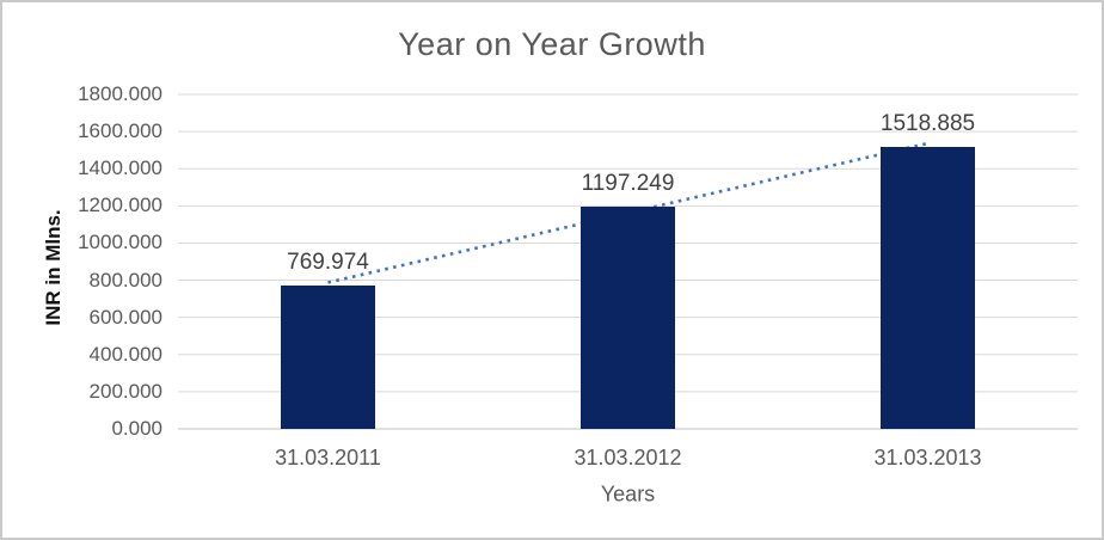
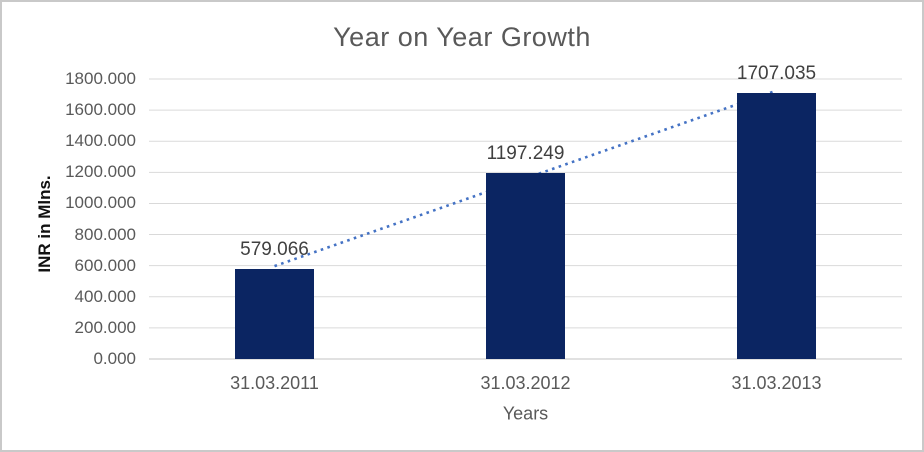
31.03.2011: 769.974 -> 579.066
31.03.2013: 1518.885 -> 1707.035
